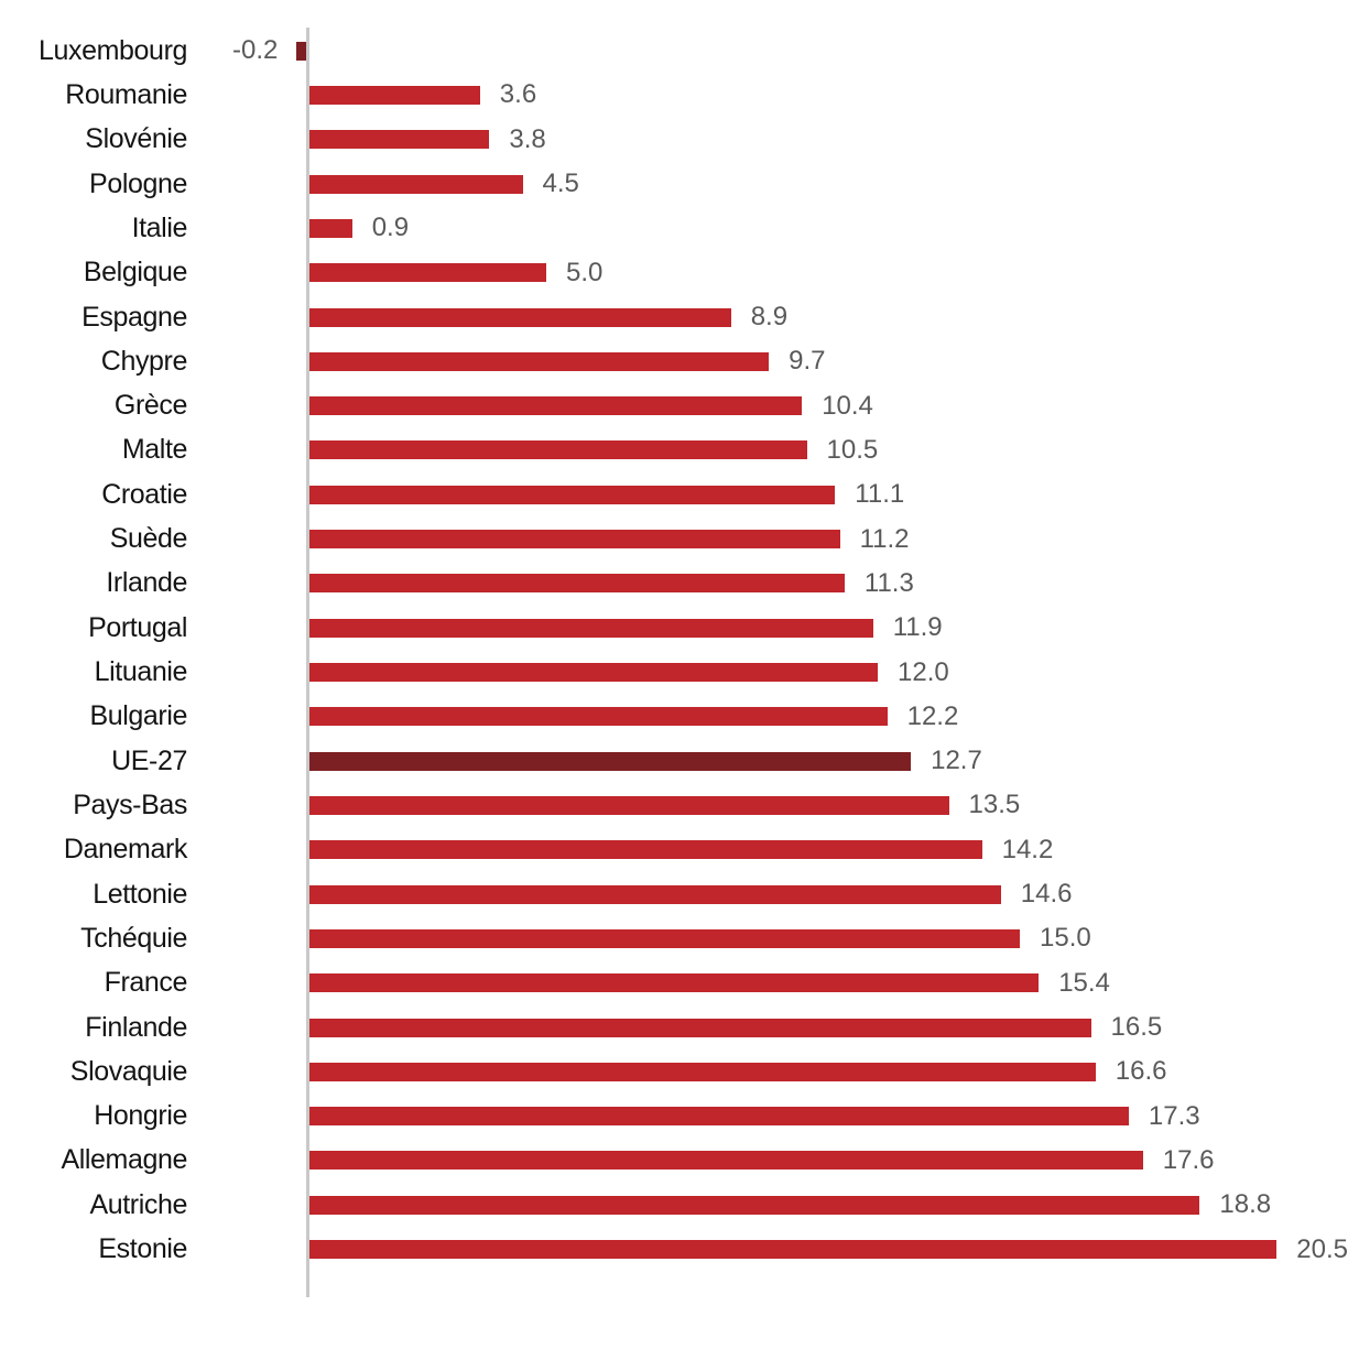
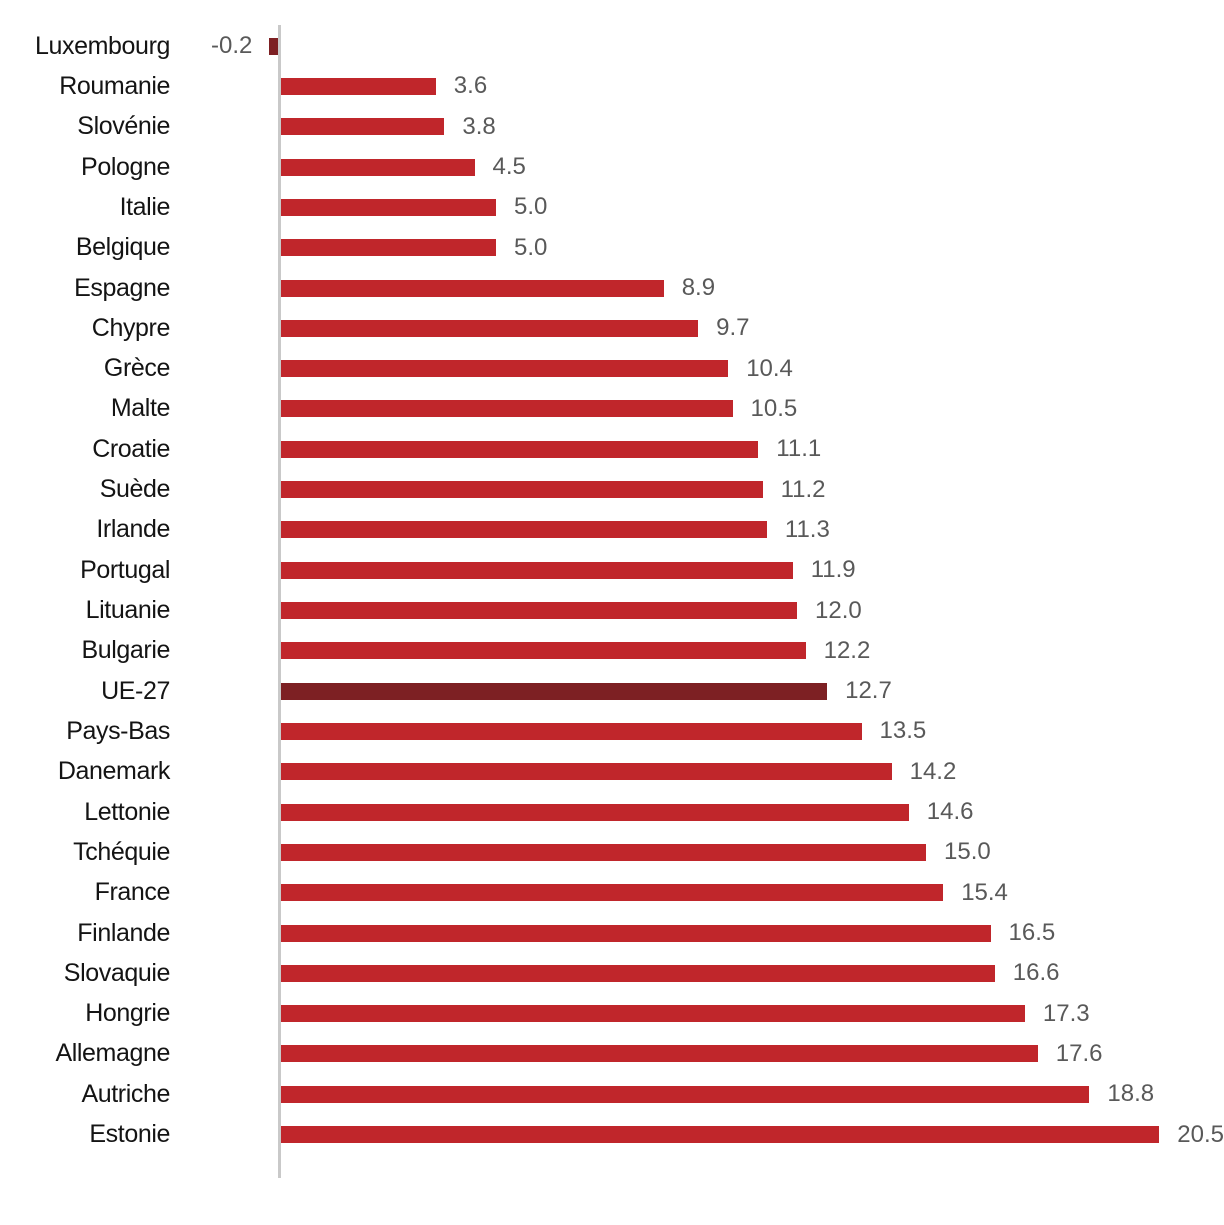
Italie: 0.9 -> 5.0
